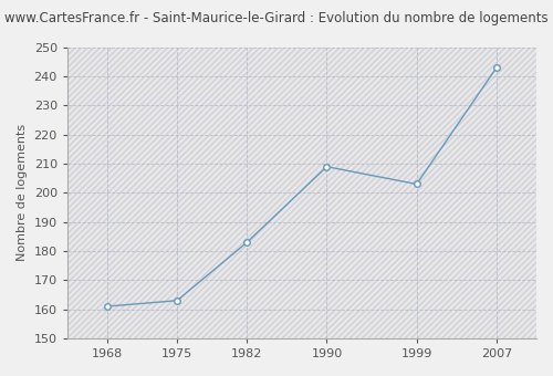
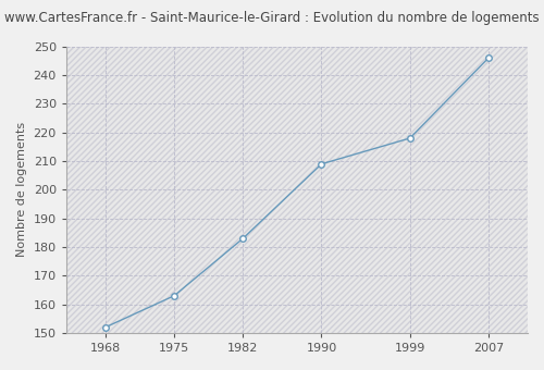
1968: 161 -> 152
1999: 203 -> 218
2007: 243 -> 246
